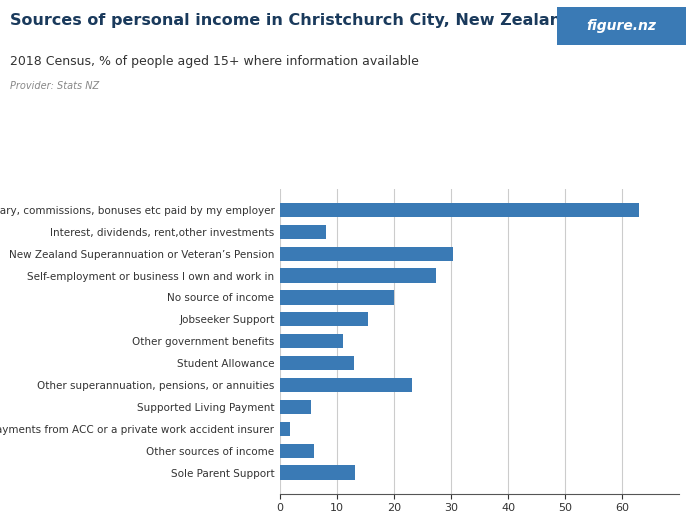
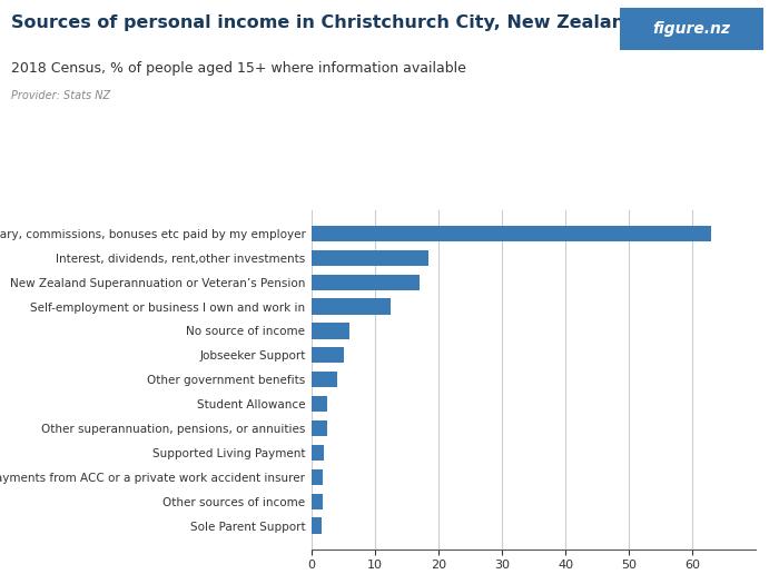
Interest, dividends, rent,other investments: 8.0 -> 18.5
New Zealand Superannuation or Veteran’s Pension: 30.4 -> 17.0
Self-employment or business I own and work in: 27.4 -> 12.5
No source of income: 20.0 -> 6.0
Jobseeker Support: 15.4 -> 5.0
Other government benefits: 11.0 -> 4.0
Student Allowance: 13.0 -> 2.5
Other superannuation, pensions, or annuities: 23.2 -> 2.5
Supported Living Payment: 5.4 -> 2.0
Other sources of income: 6.0 -> 1.8
Sole Parent Support: 13.2 -> 1.5
